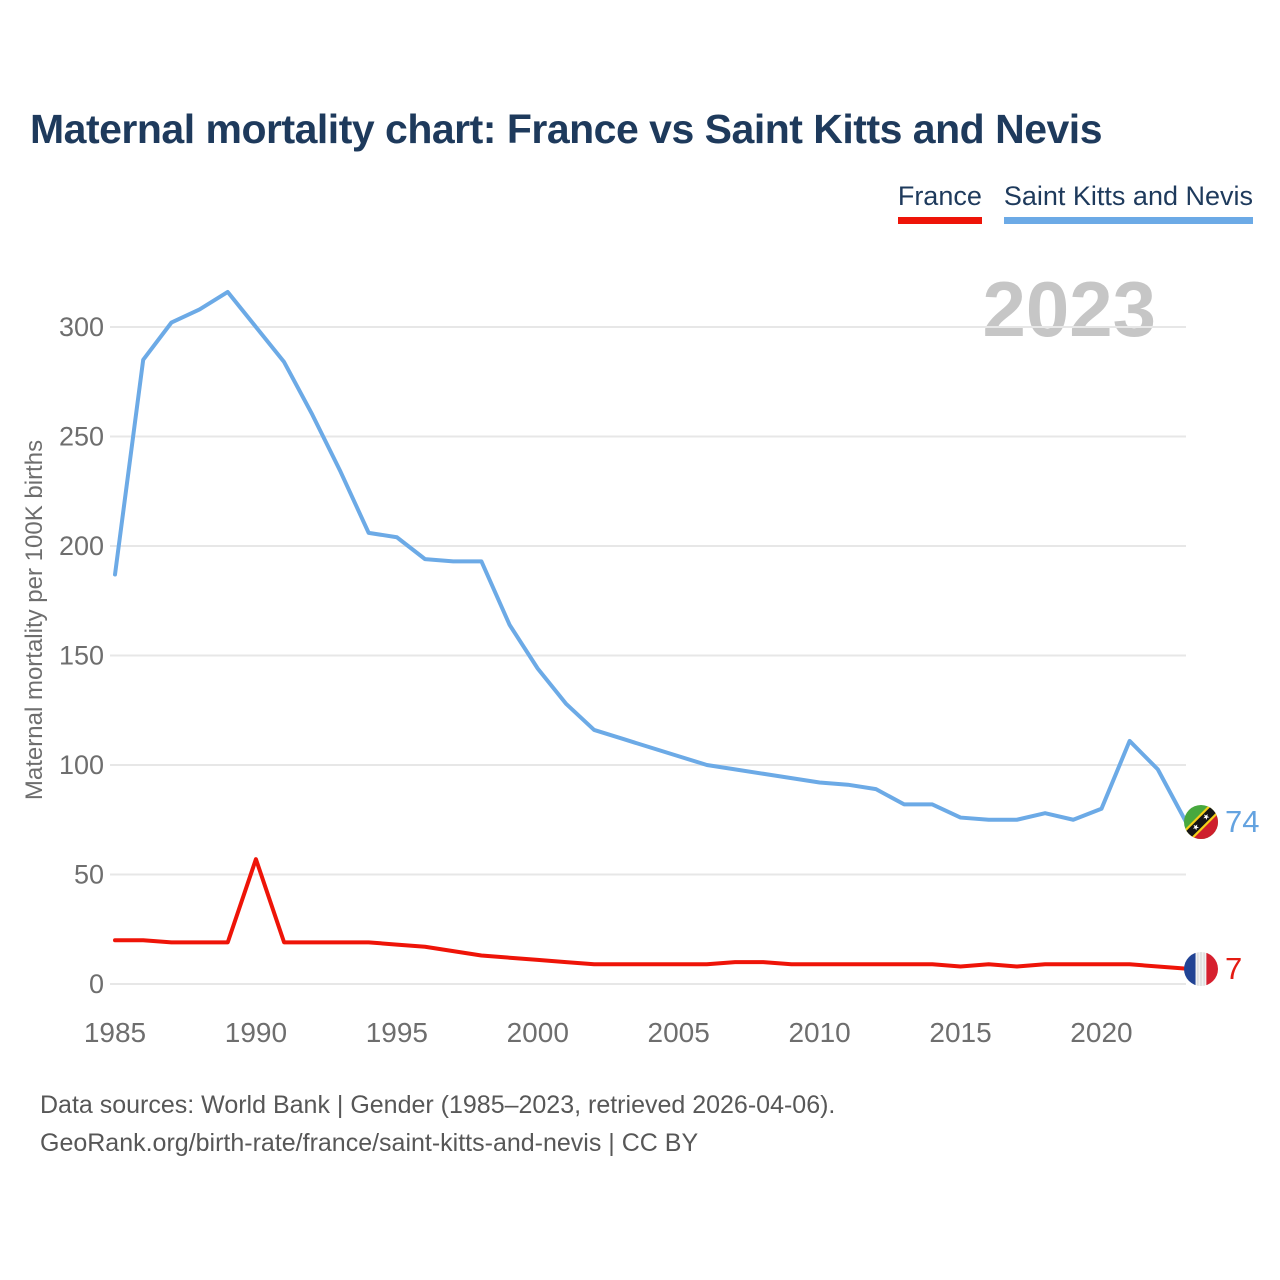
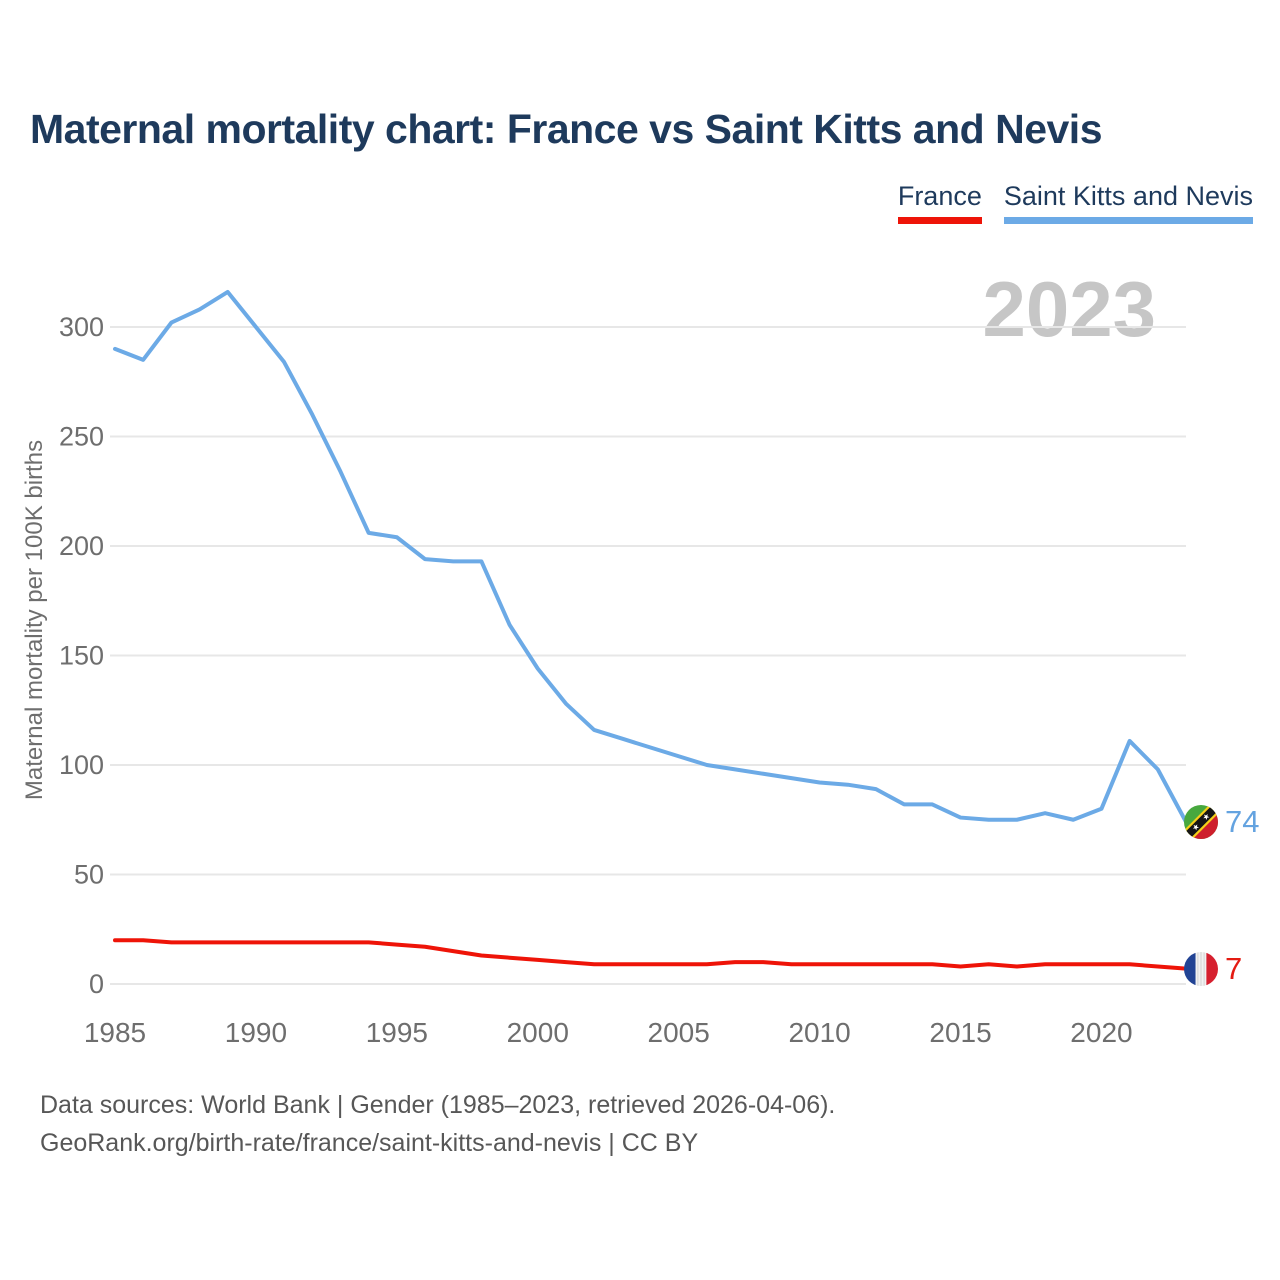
Saint Kitts and Nevis/1985: 187 -> 290
France/1990: 57 -> 19
